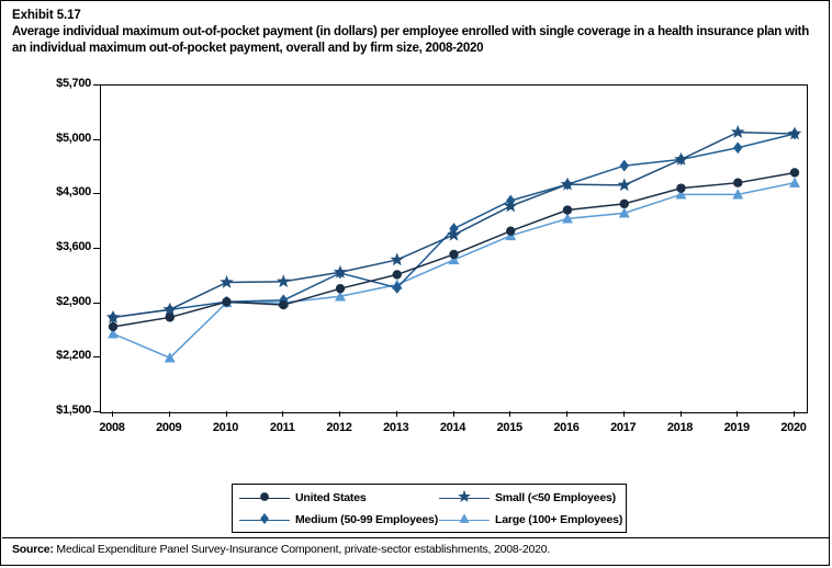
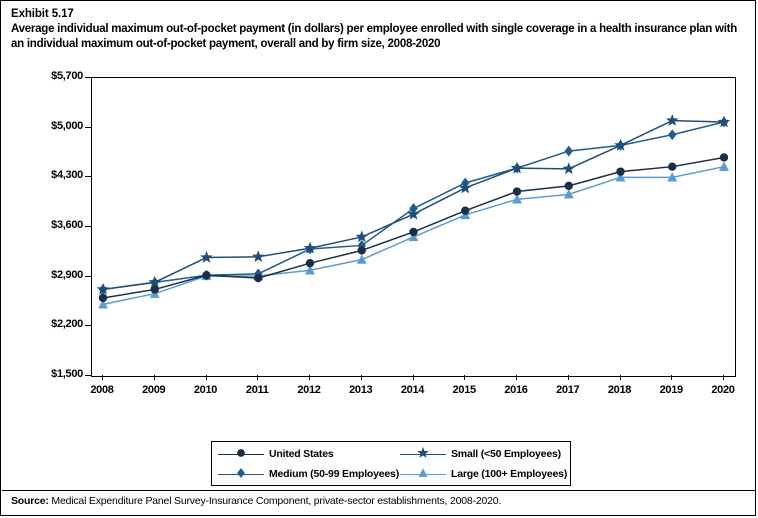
Large (100+ Employees)/2009: $2200 -> $2700
Medium (50-99 Employees)/2013: $3100 -> $3300
